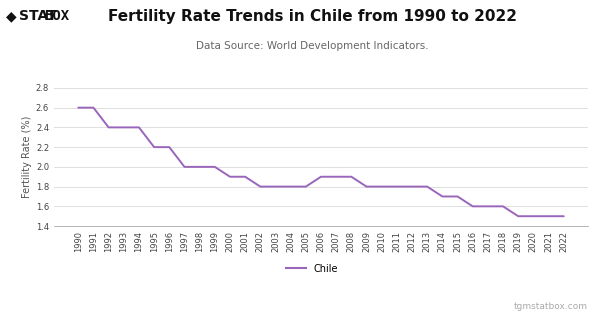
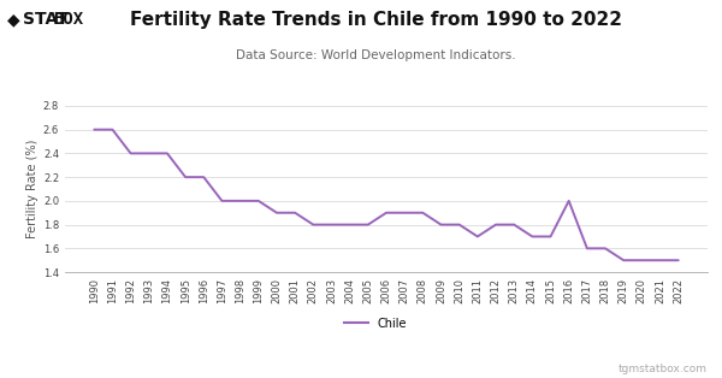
2011: 1.8 -> 1.7
2016: 1.6 -> 2.0
